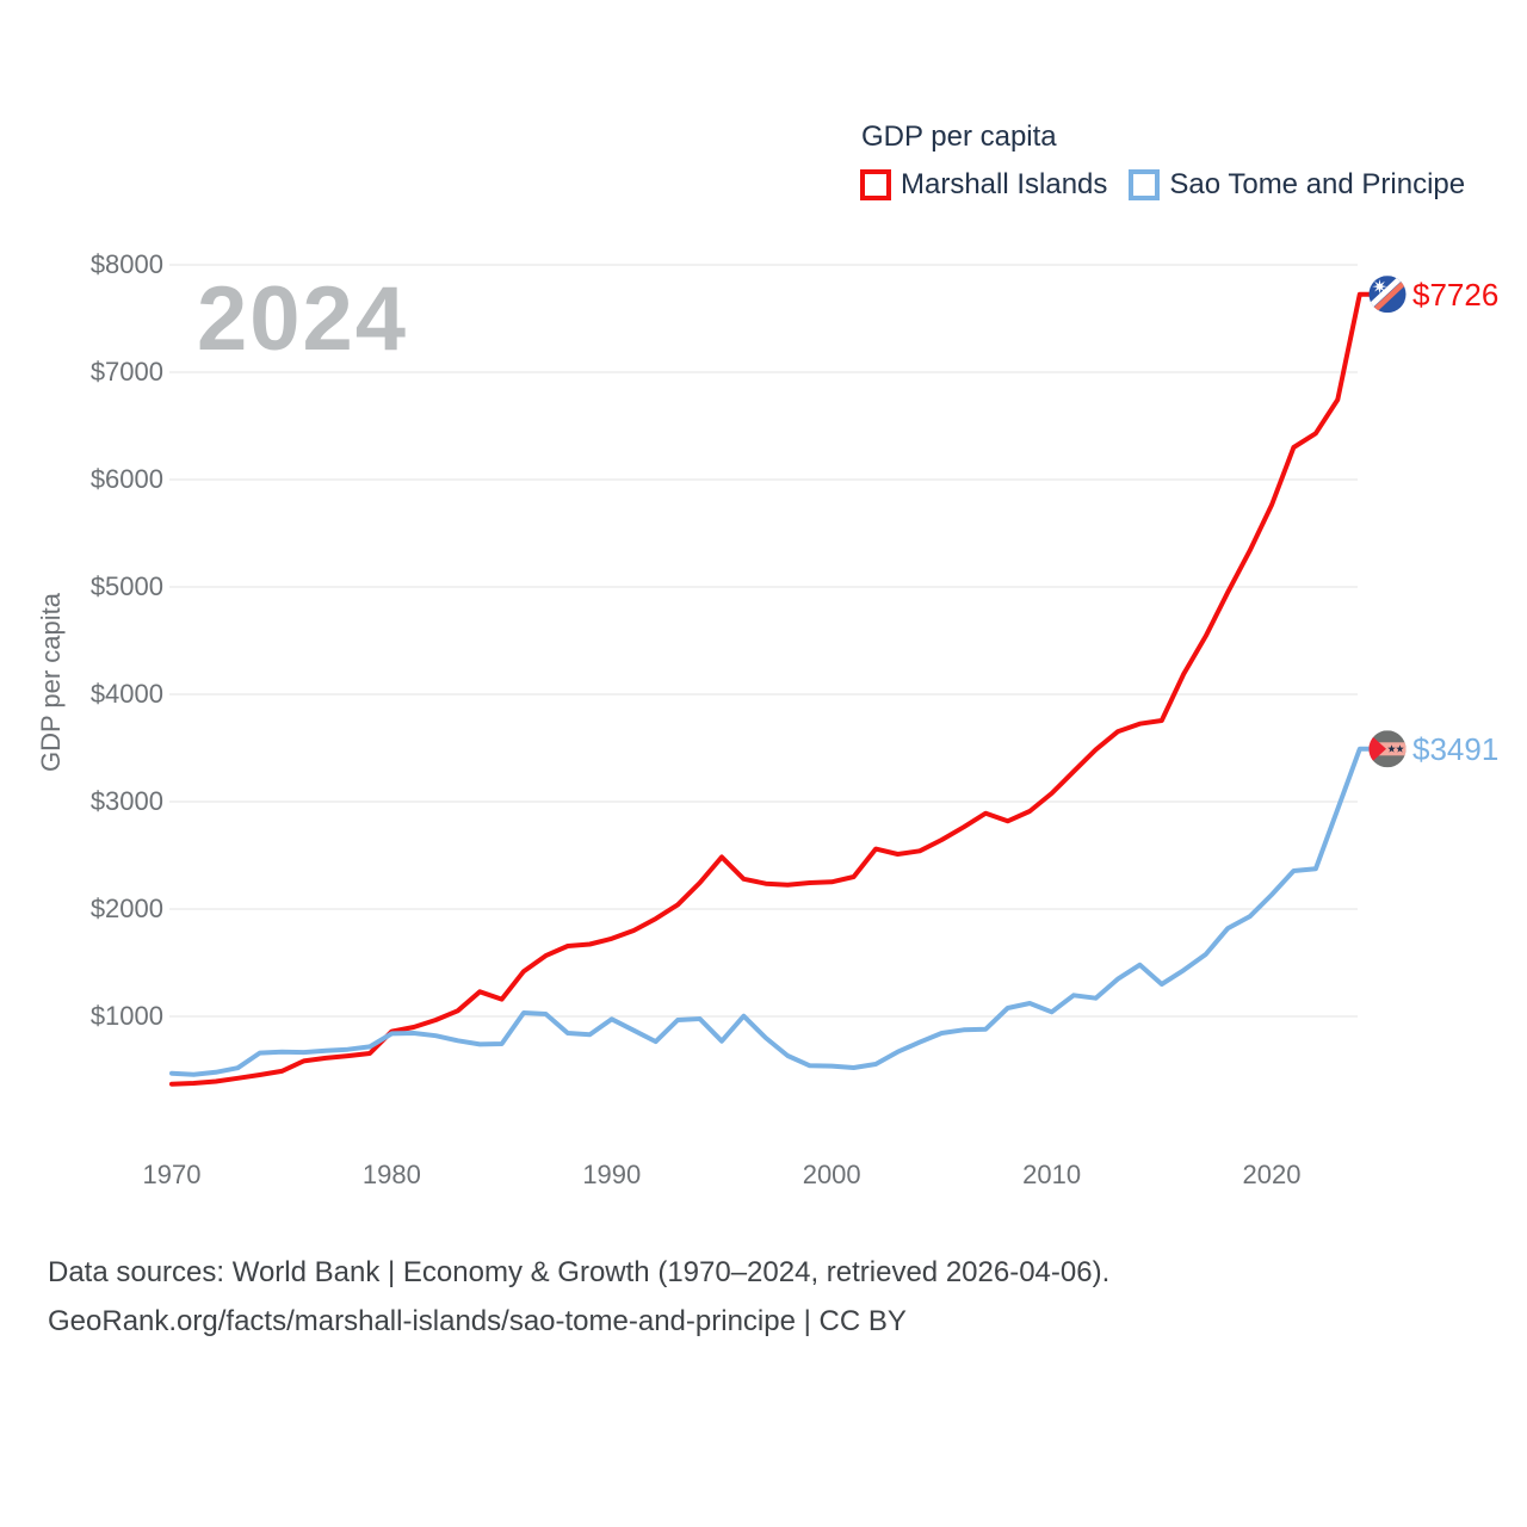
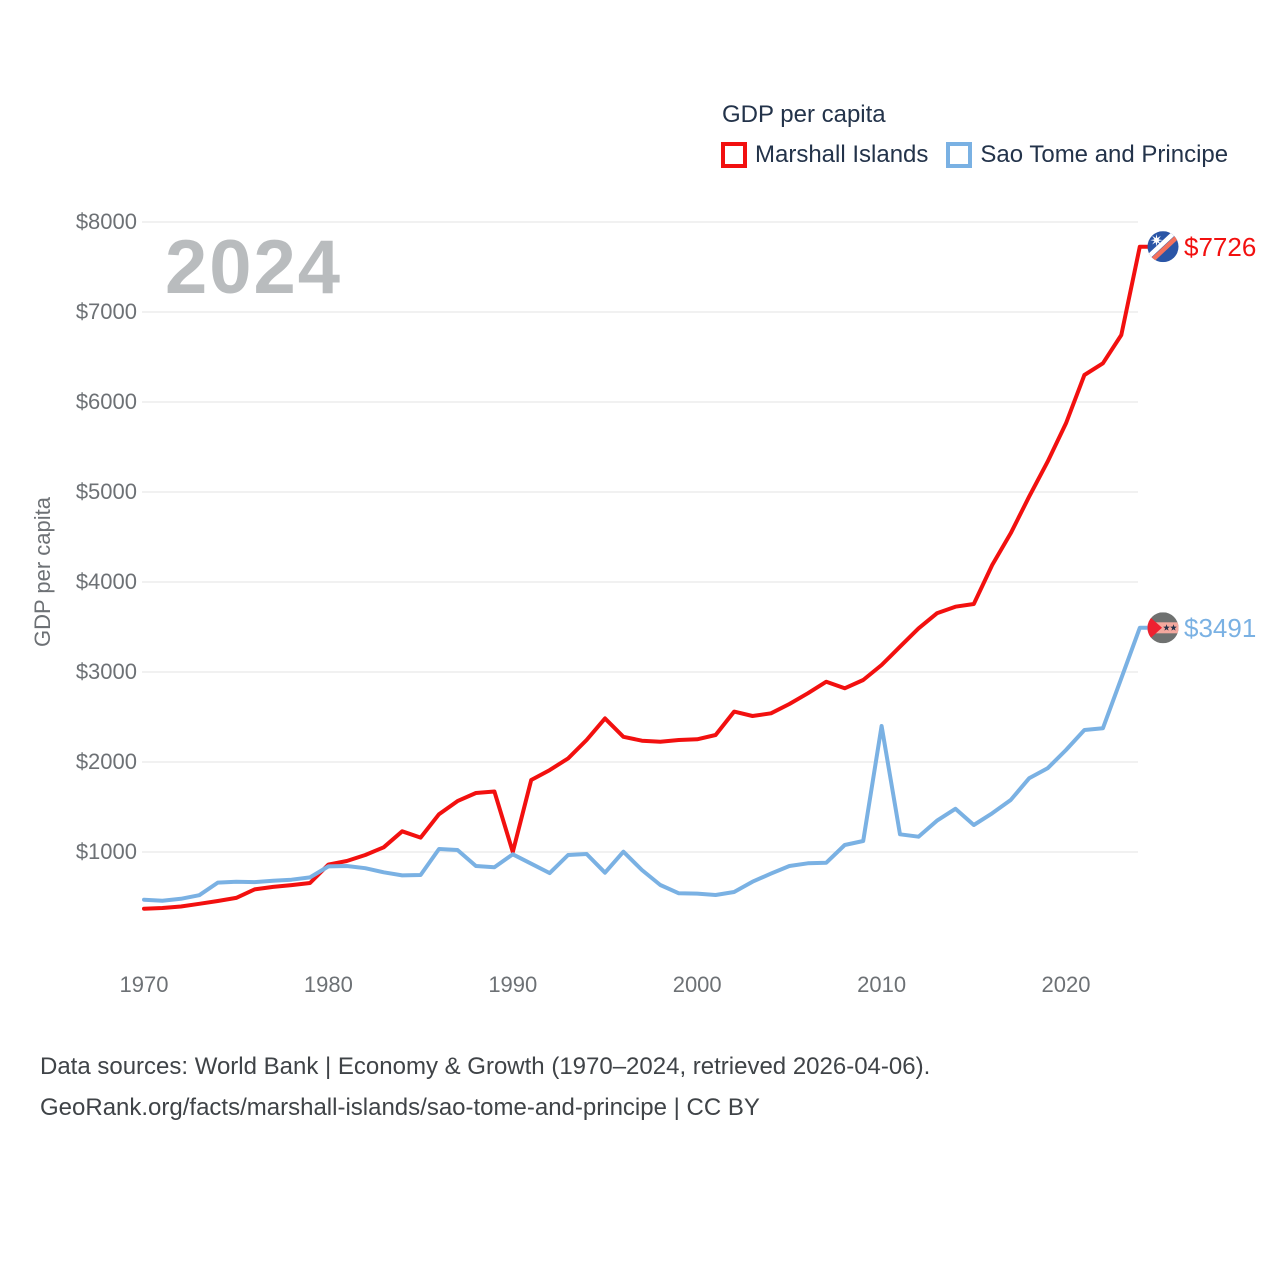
Marshall Islands/1990: $1700 -> $1000
Sao Tome and Principe/2010: $1000 -> $2400
